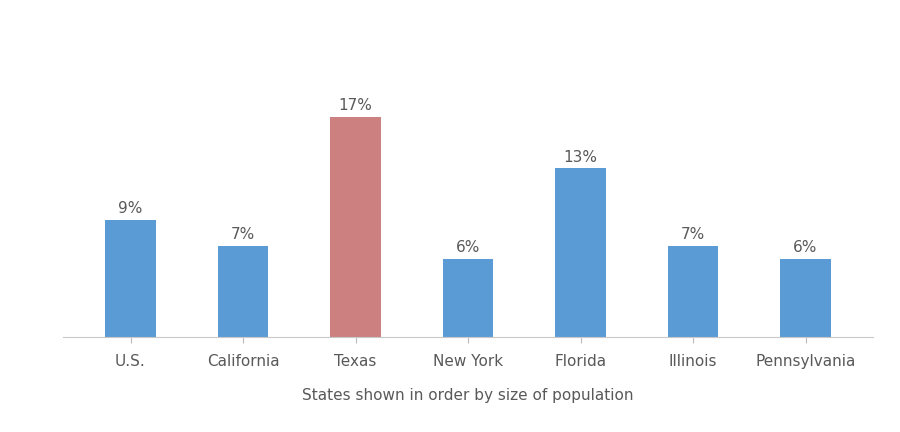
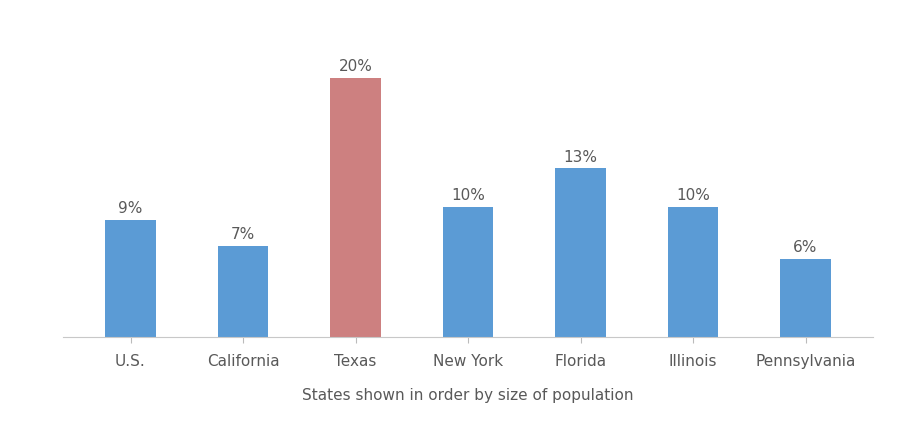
Texas: 17% -> 20%
New York: 6% -> 10%
Illinois: 7% -> 10%
